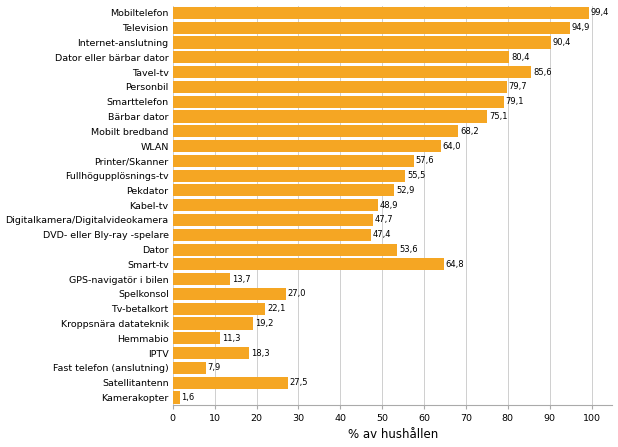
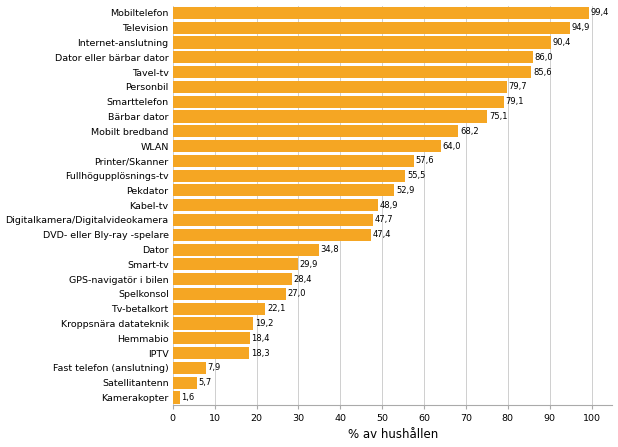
Dator eller bärbar dator: 80,4 -> 86,0
Dator: 53,6 -> 34,8
Smart-tv: 64,8 -> 29,9
GPS-navigatör i bilen: 13,7 -> 28,4
Hemmabio: 11,3 -> 18,4
Satellitantenn: 27,5 -> 5,7
